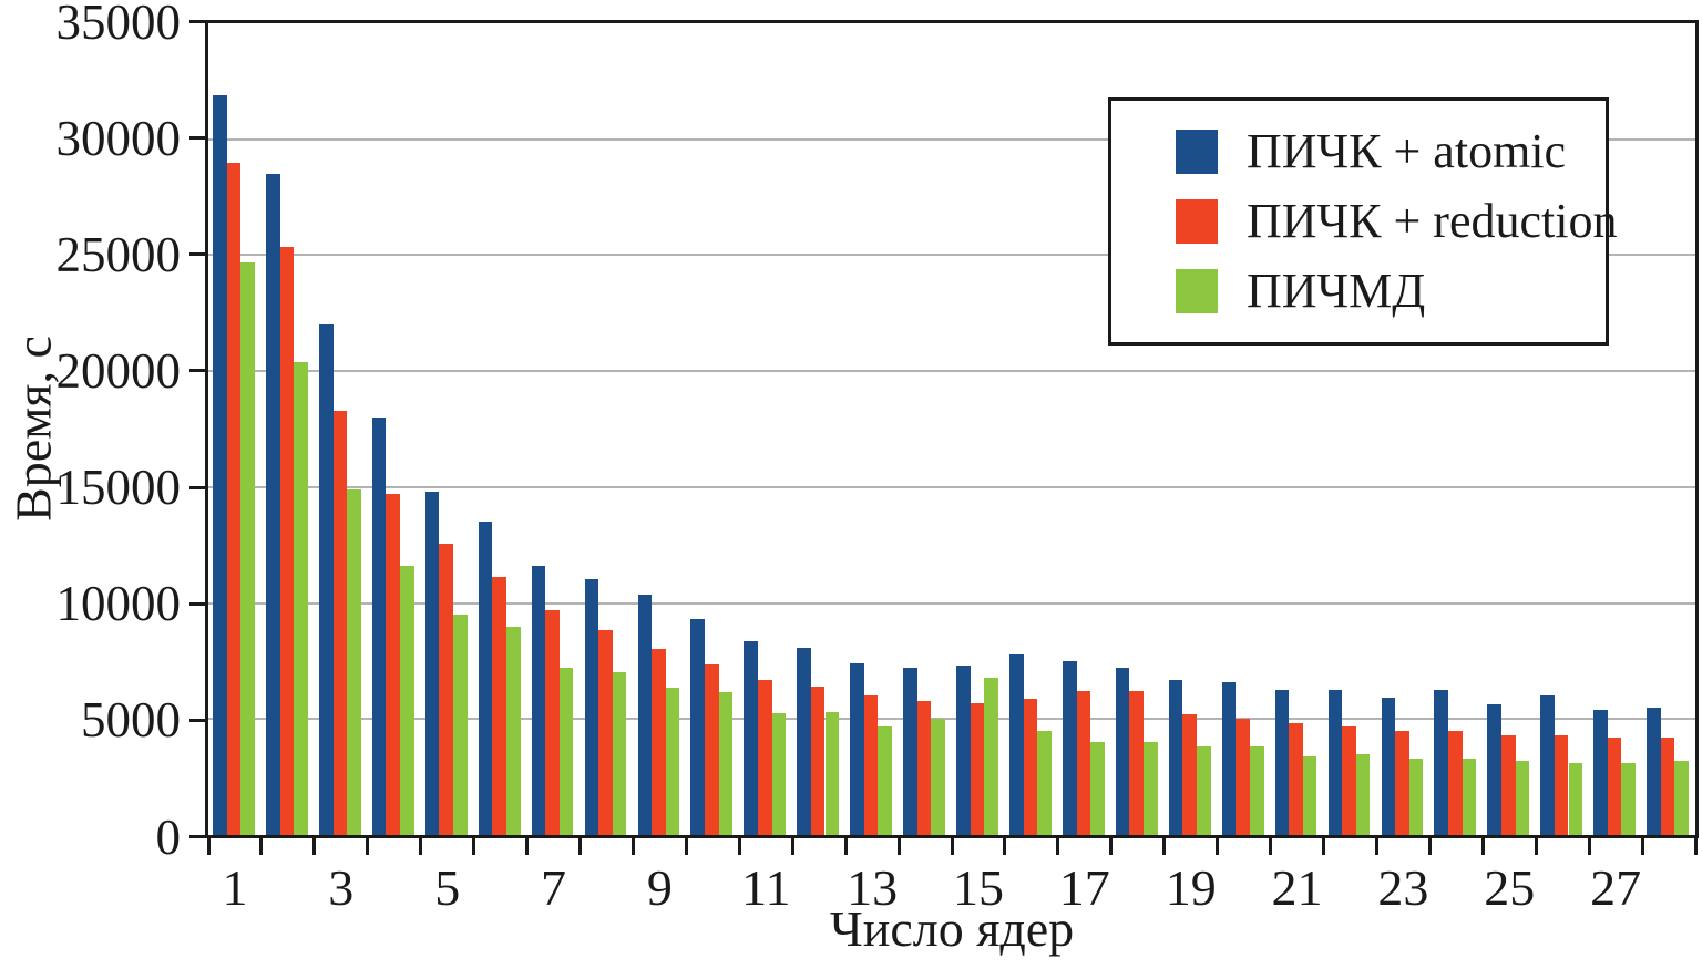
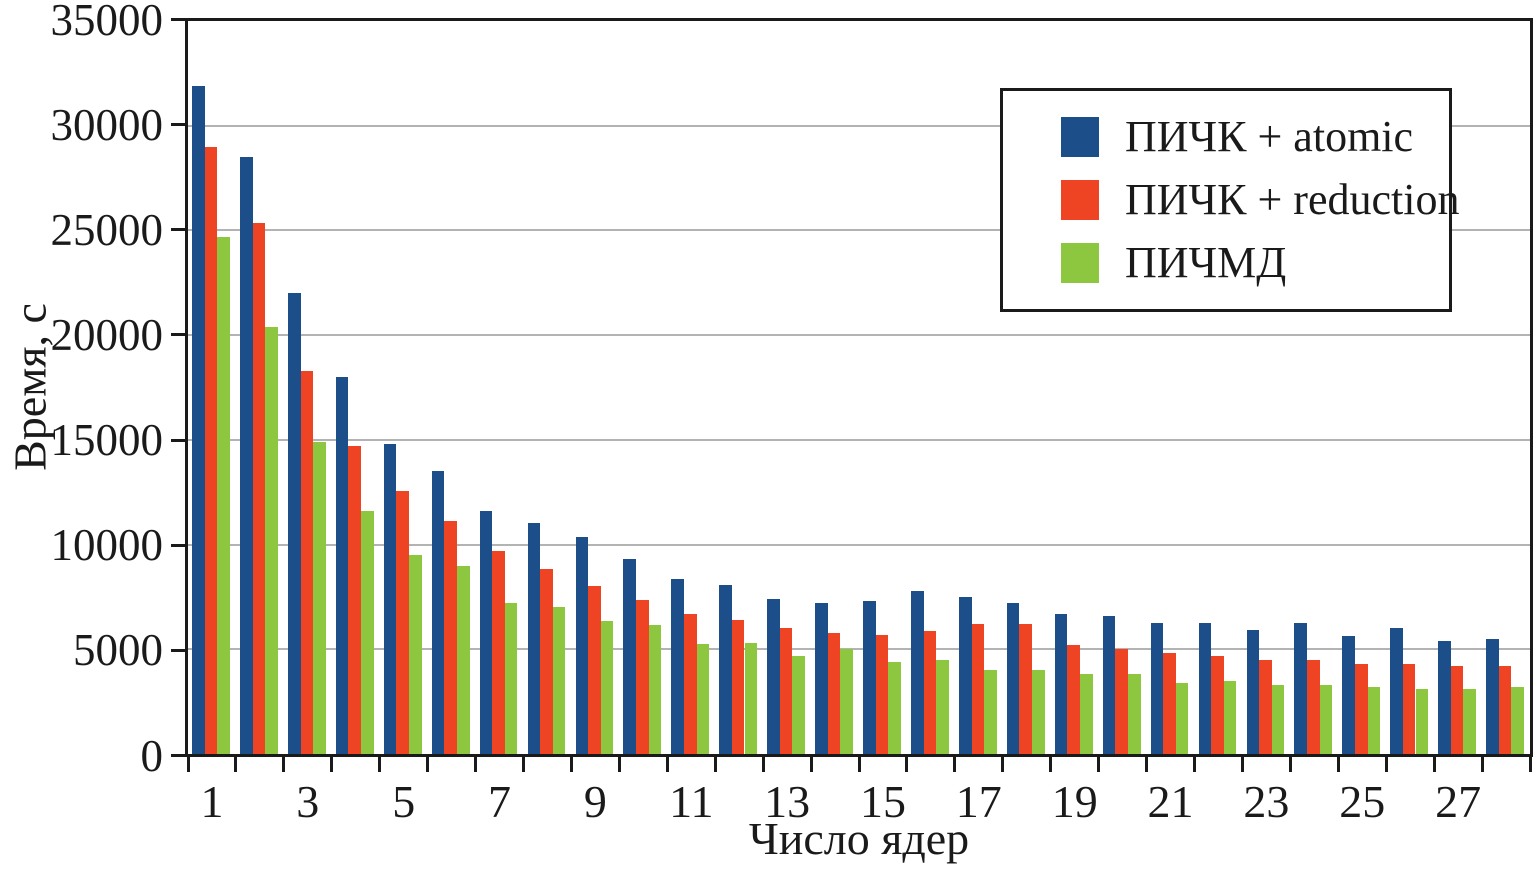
ПИЧМД/15: 6800 -> 4400
